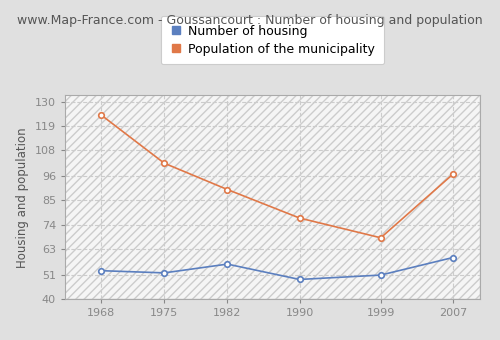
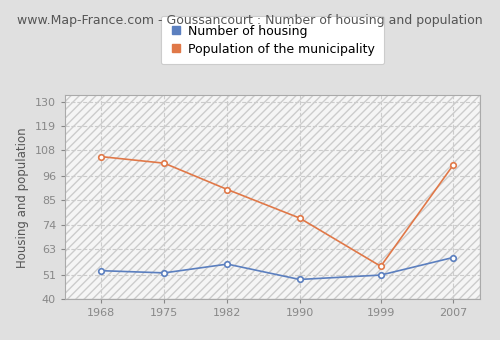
Population of the municipality/1968: 124 -> 105
Population of the municipality/1999: 68 -> 55
Population of the municipality/2007: 97 -> 101
